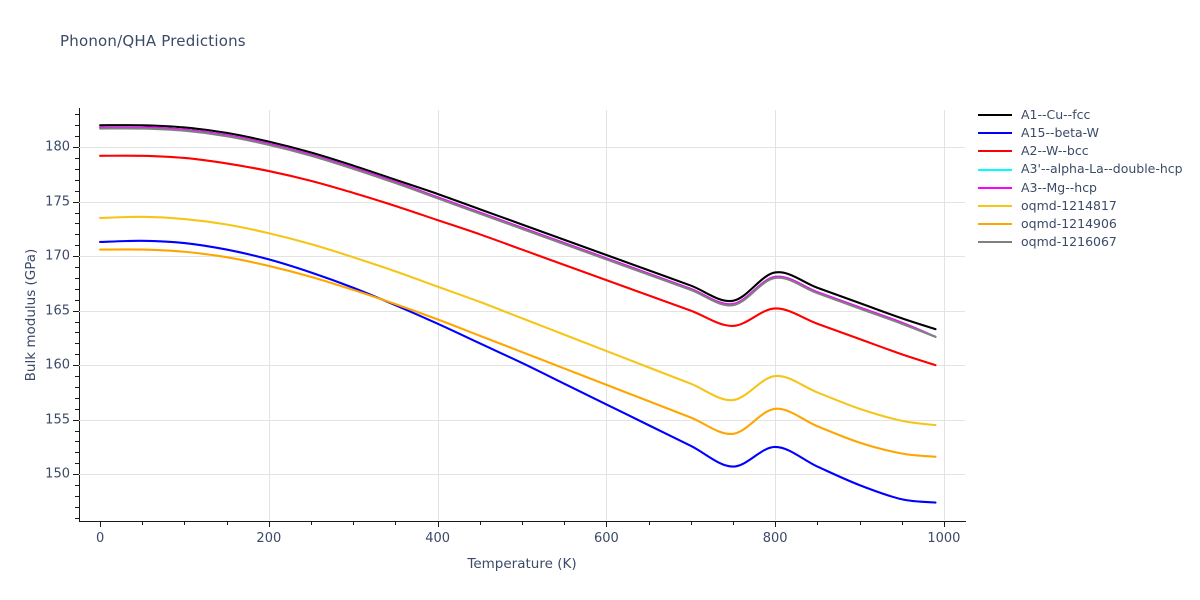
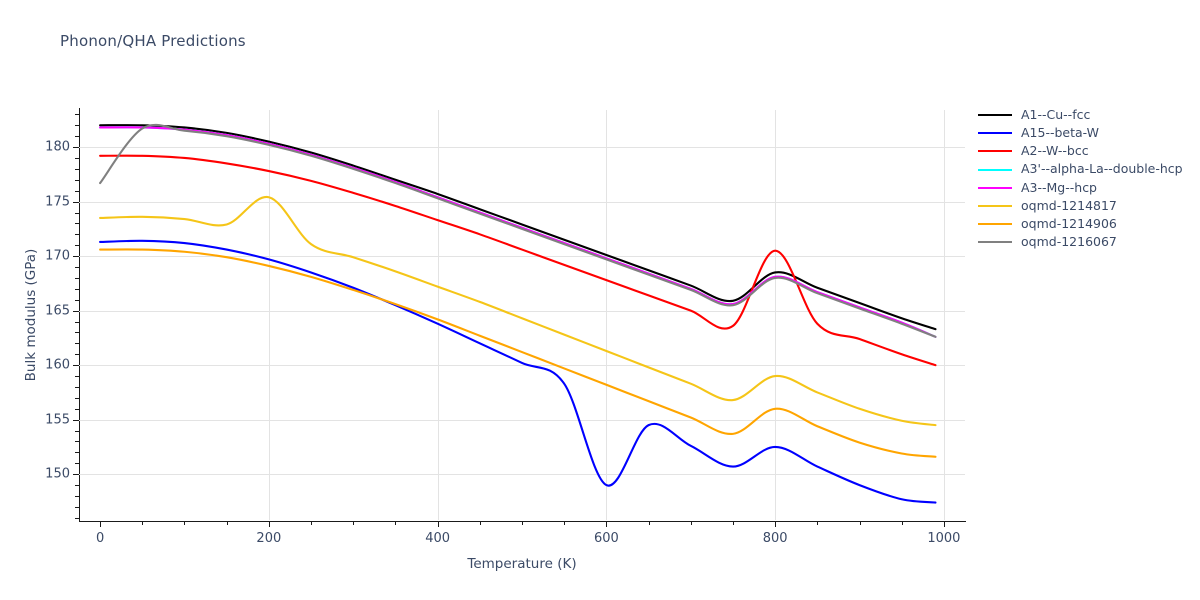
oqmd-1216067/0: 181.7 -> 176.7
oqmd-1214817/200: 172.1 -> 175.4
A15--beta-W/600: 156.4 -> 149.0
A2--W--bcc/800: 165.2 -> 170.5
